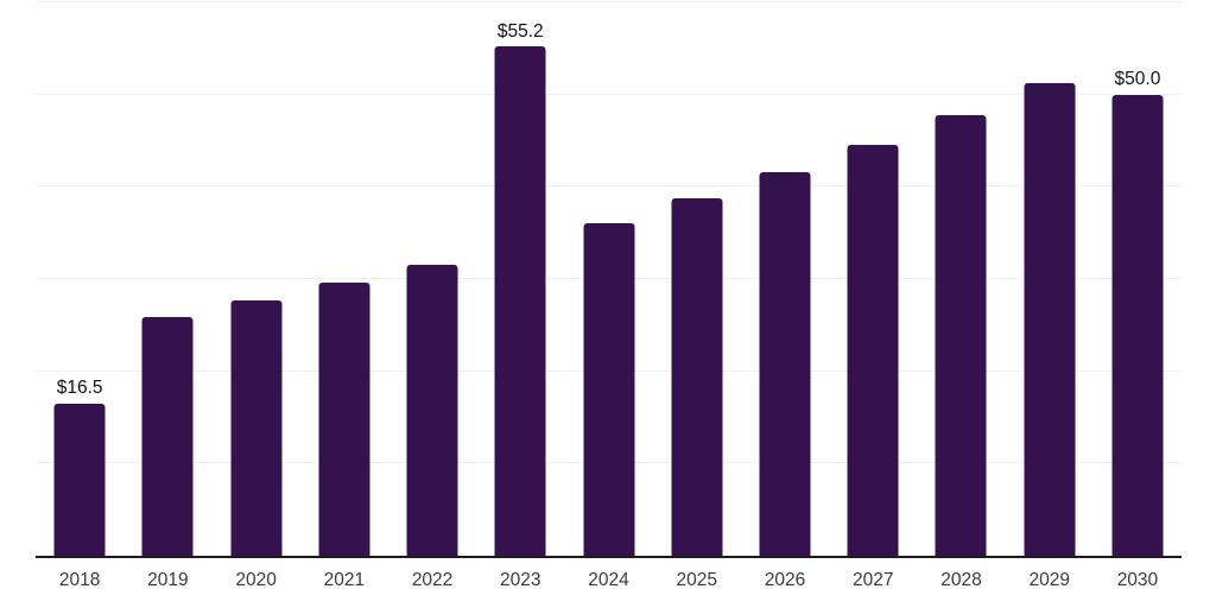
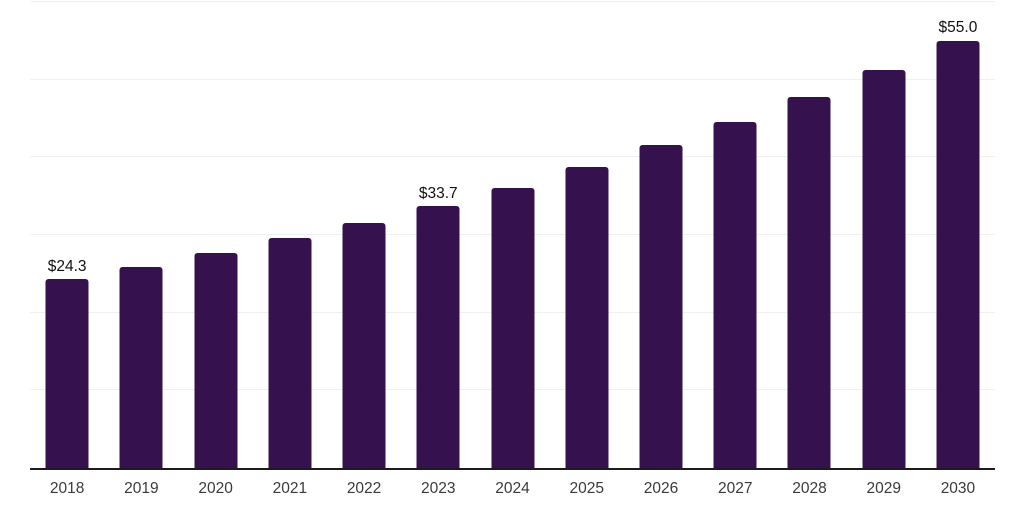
2018: $16.5 -> $24.3
2023: $55.2 -> $33.7
2030: $50.0 -> $55.0
